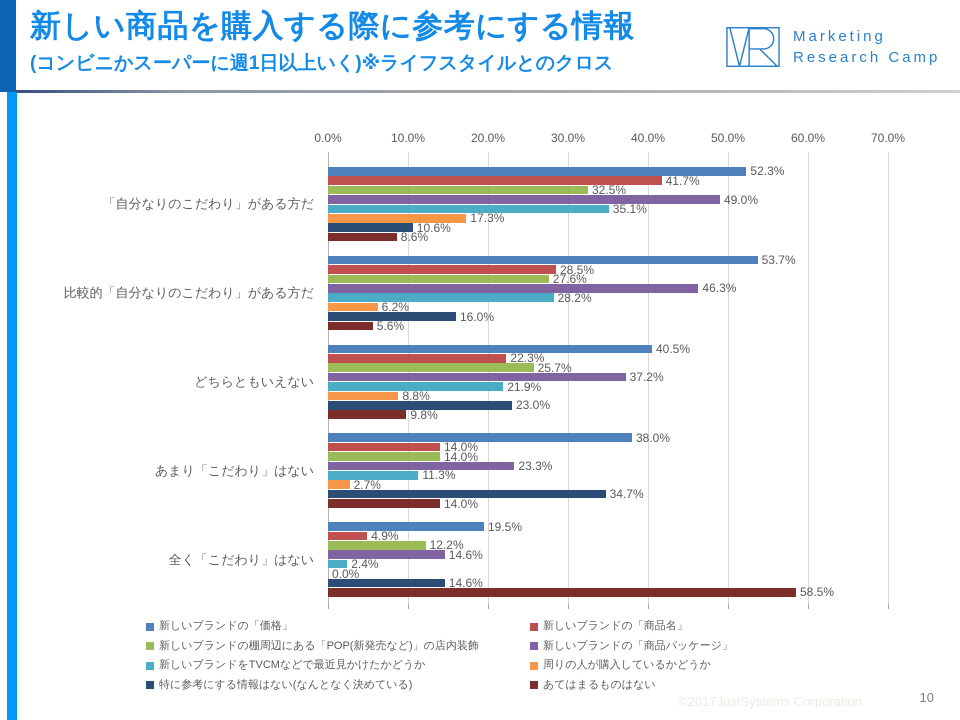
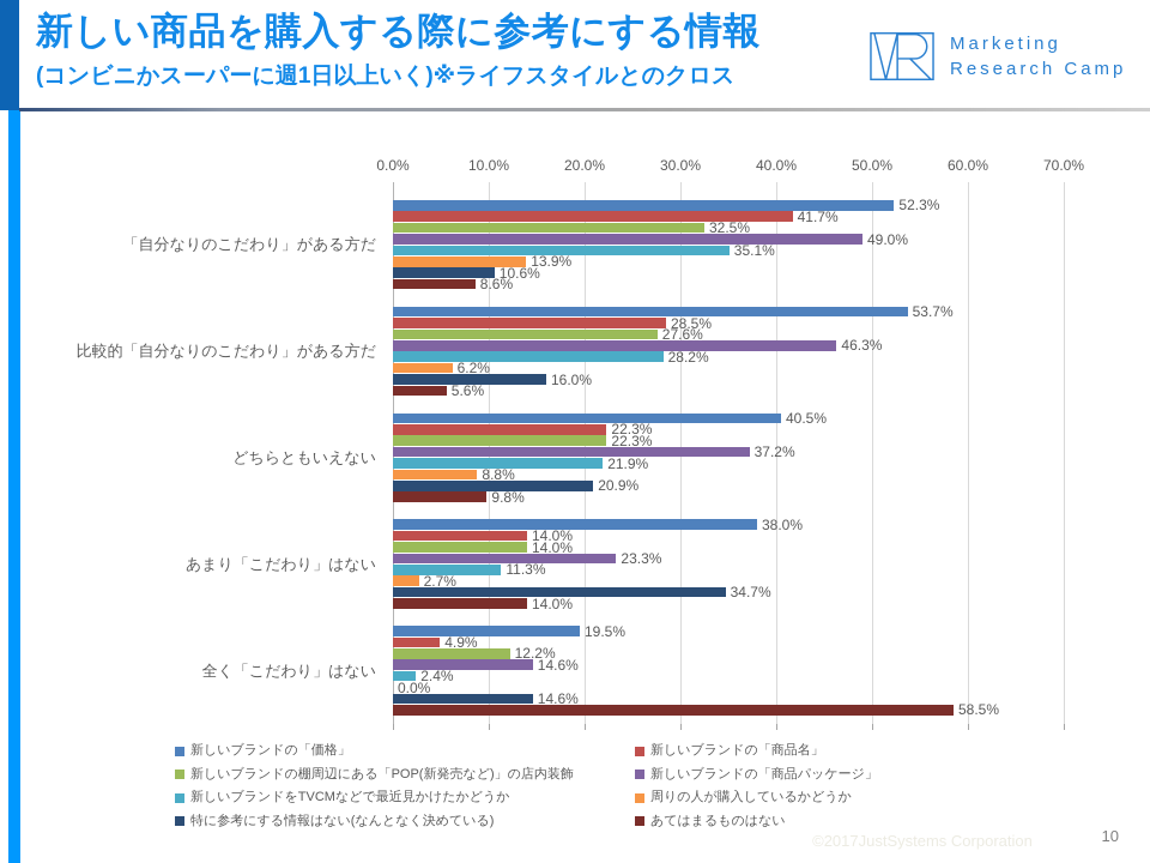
周りの人が購入しているかどうか/「自分なりのこだわり」がある方だ: 17.3% -> 13.9%
新しいブランドの棚周辺にある「POP(新発売など)」の店内装飾/どちらともいえない: 25.7% -> 22.3%
特に参考にする情報はない(なんとなく決めている)/どちらともいえない: 23.0% -> 20.9%
